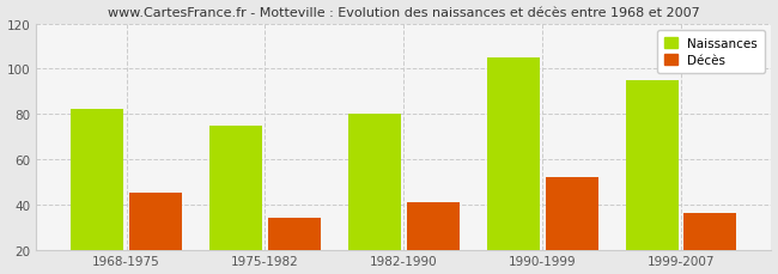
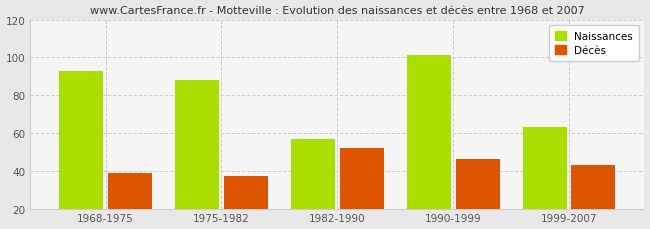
Naissances/1968-1975: 82 -> 93
Décès/1968-1975: 45 -> 39
Naissances/1975-1982: 75 -> 88
Décès/1975-1982: 34 -> 37
Naissances/1982-1990: 80 -> 57
Décès/1982-1990: 41 -> 52
Naissances/1990-1999: 105 -> 101
Décès/1990-1999: 52 -> 46
Naissances/1999-2007: 95 -> 63
Décès/1999-2007: 36 -> 43
